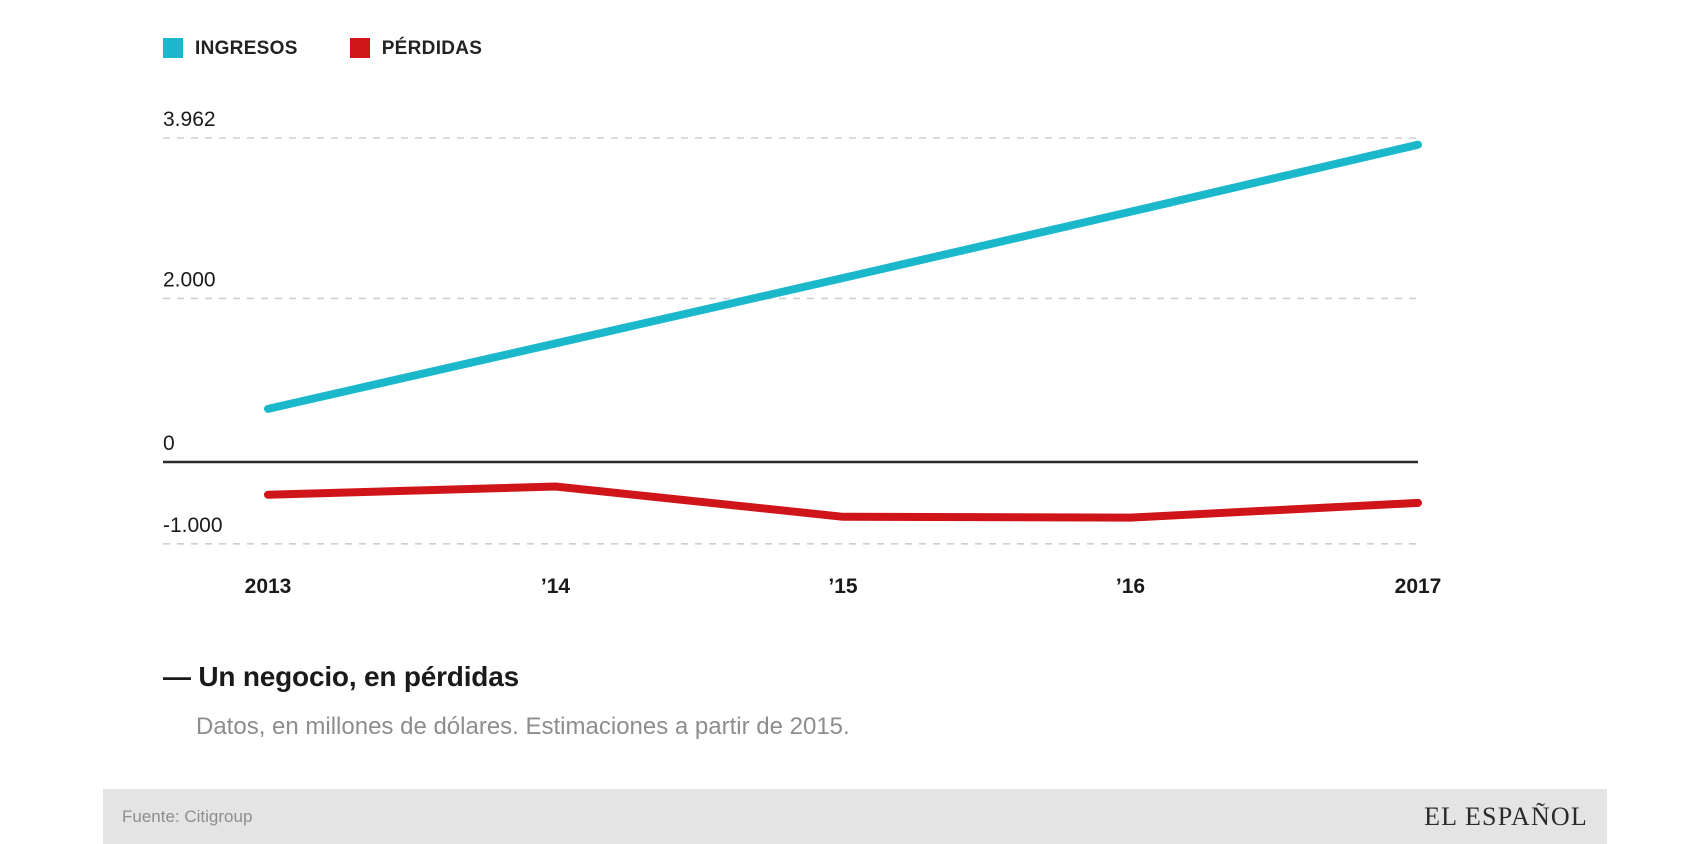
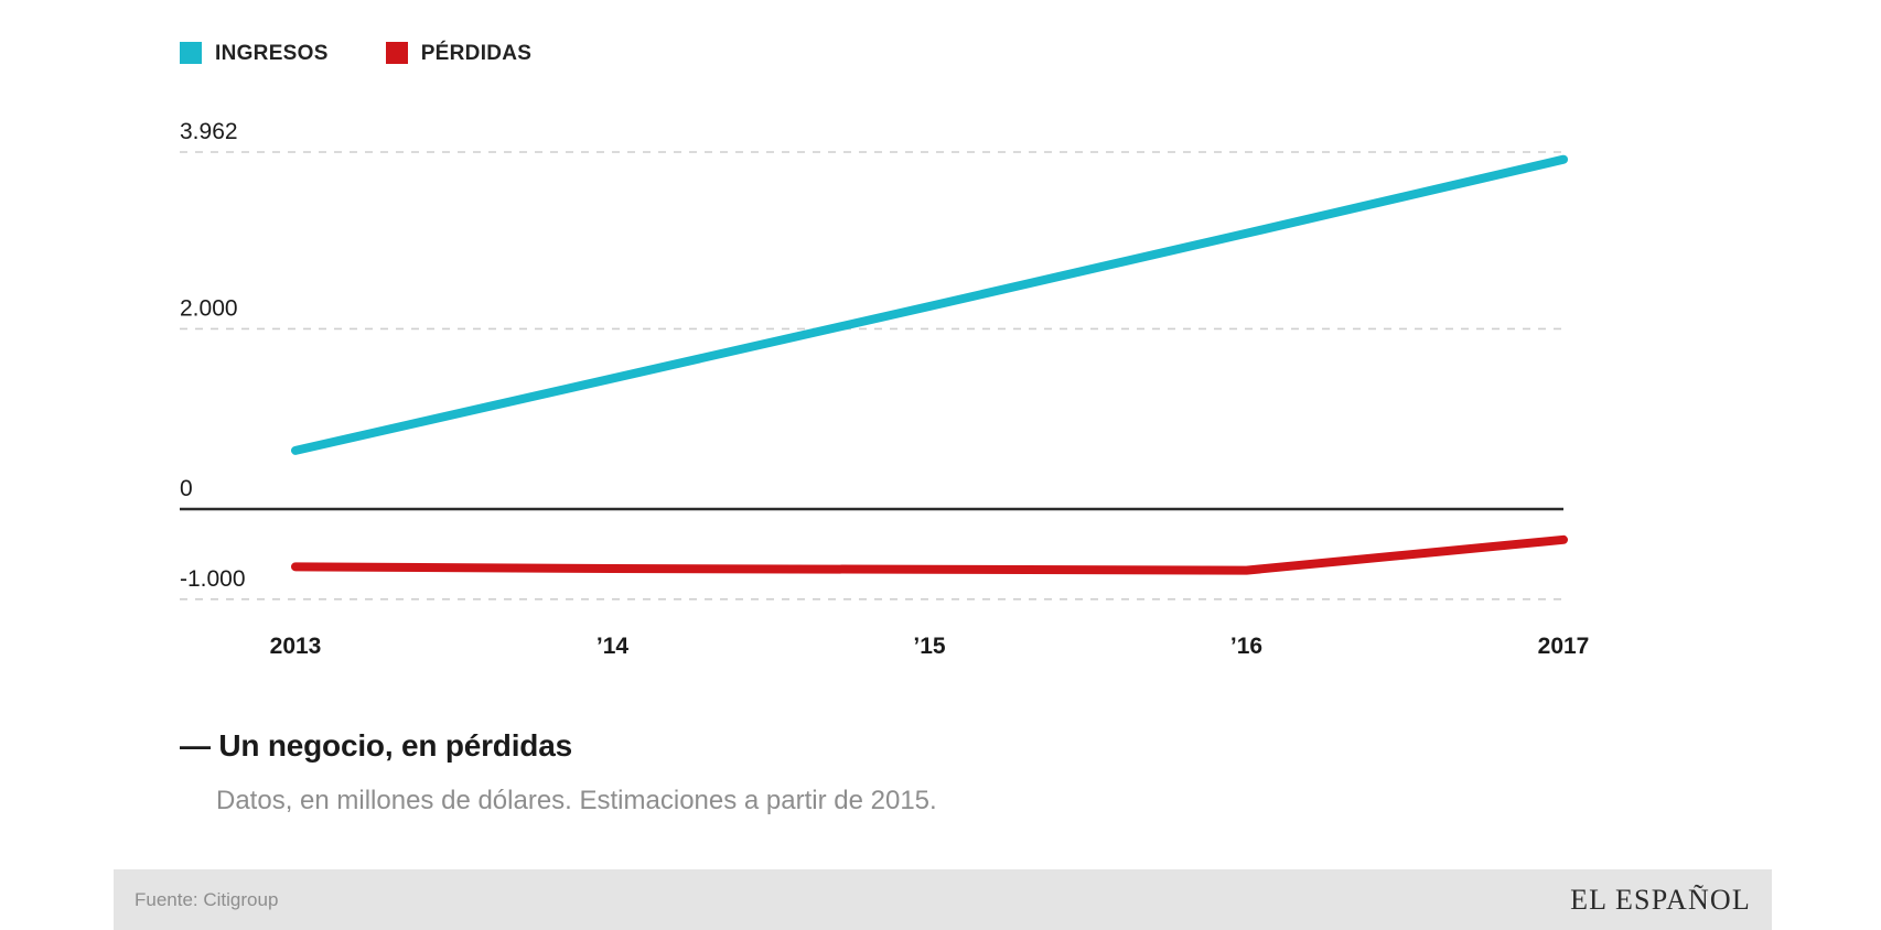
PÉRDIDAS/2013: -400 -> -600
PÉRDIDAS/’14: -300 -> -700
PÉRDIDAS/2017: -500 -> -300
